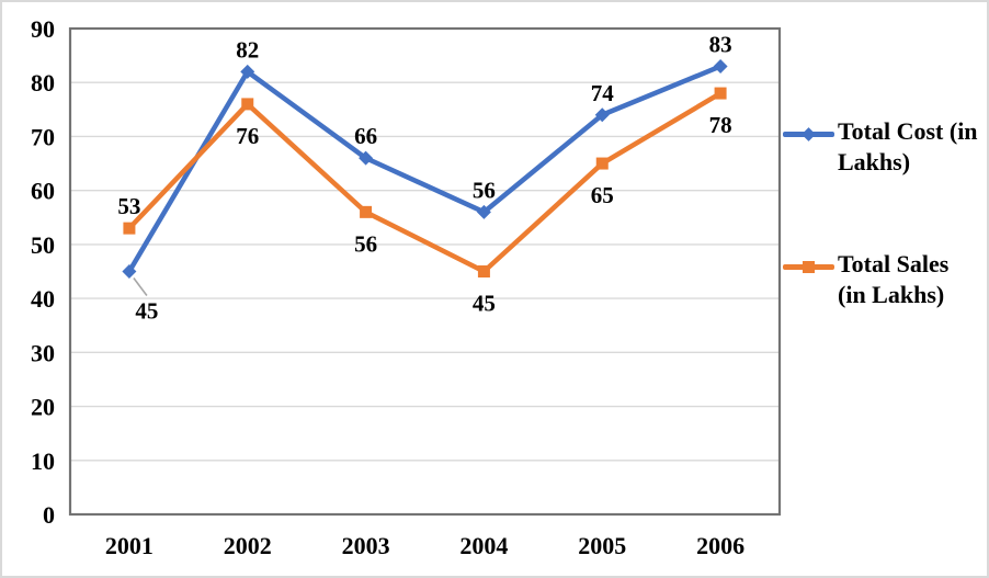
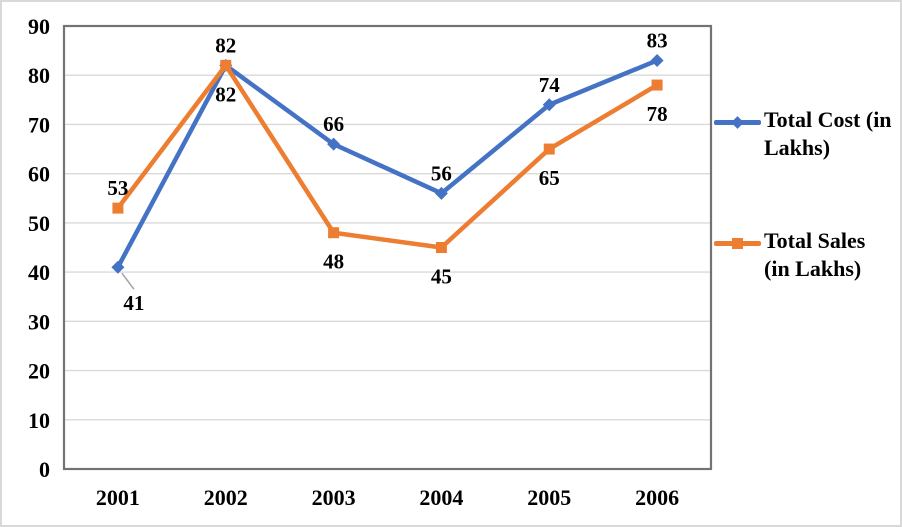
Total Cost (in Lakhs)/2001: 45 -> 41
Total Sales (in Lakhs)/2002: 76 -> 82
Total Sales (in Lakhs)/2003: 56 -> 48
